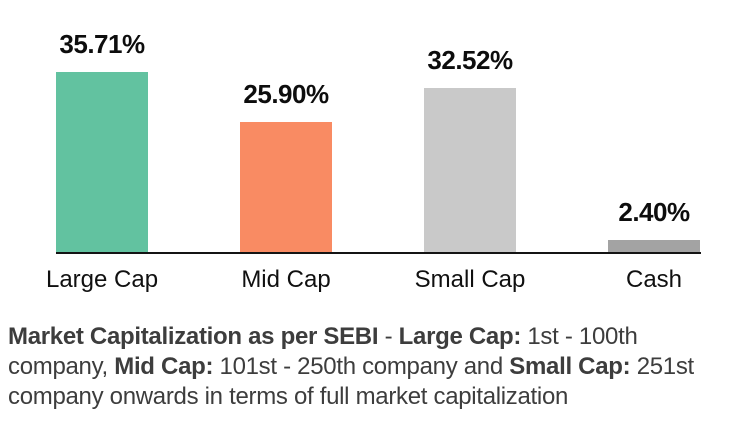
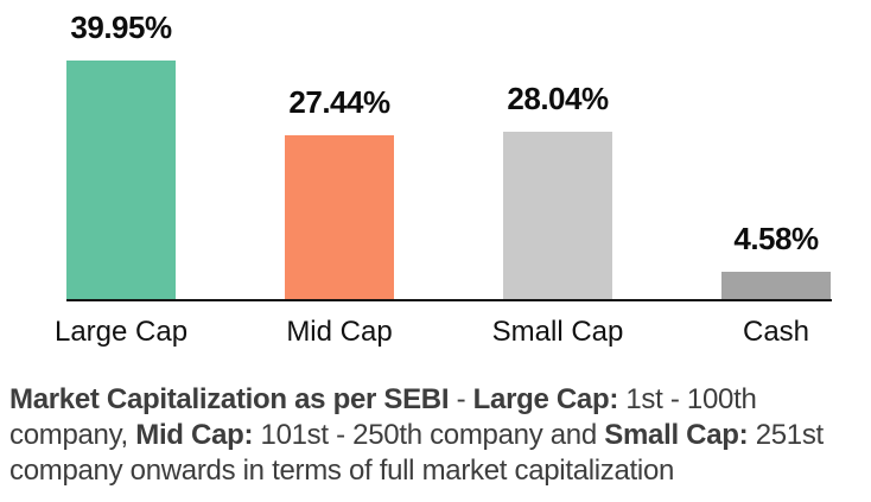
Large Cap: 35.71% -> 39.95%
Mid Cap: 25.90% -> 27.44%
Small Cap: 32.52% -> 28.04%
Cash: 2.40% -> 4.58%
